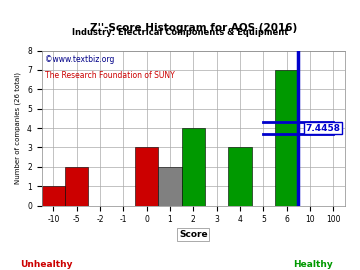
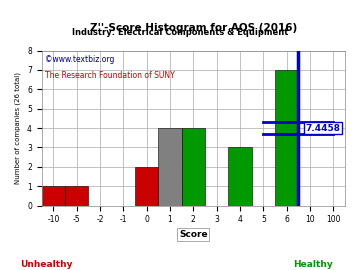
-5: 2 -> 1
0: 3 -> 2
1: 2 -> 4
